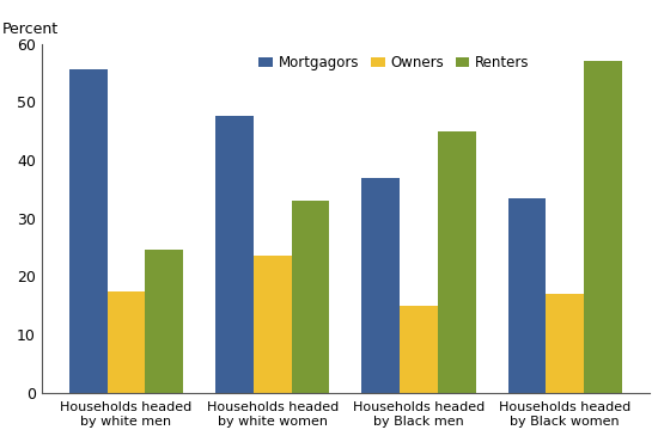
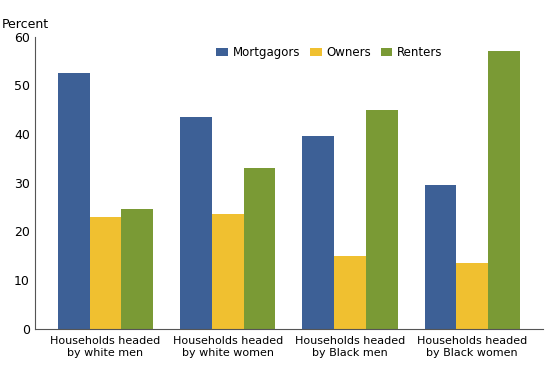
Mortgagors/Households headed by white men: 55.5 -> 52.5
Owners/Households headed by white men: 17.5 -> 23.0
Mortgagors/Households headed by white women: 47.5 -> 43.5
Mortgagors/Households headed by Black men: 37.0 -> 39.5
Mortgagors/Households headed by Black women: 33.5 -> 29.5
Owners/Households headed by Black women: 17.0 -> 13.5
